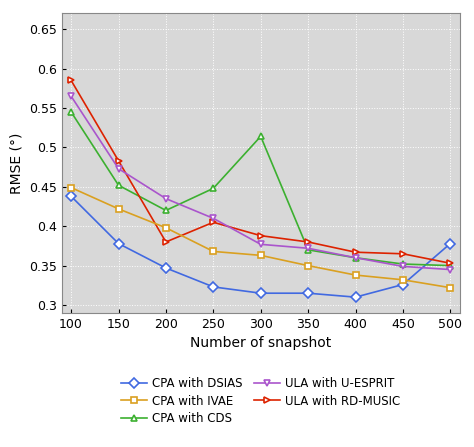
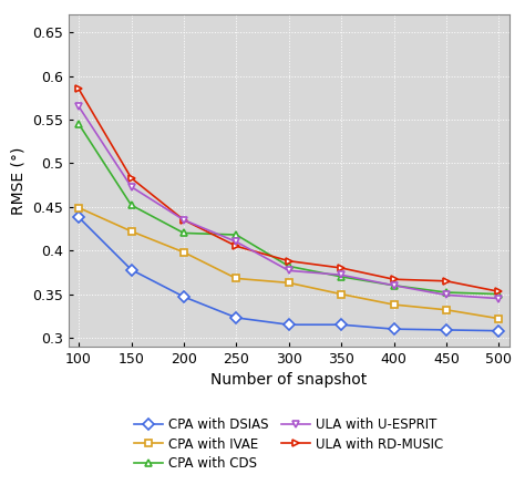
ULA with RD-MUSIC/200: 0.380 -> 0.435
CPA with CDS/250: 0.448 -> 0.418
CPA with CDS/300: 0.514 -> 0.382
CPA with DSIAS/450: 0.326 -> 0.309
CPA with DSIAS/500: 0.378 -> 0.308
